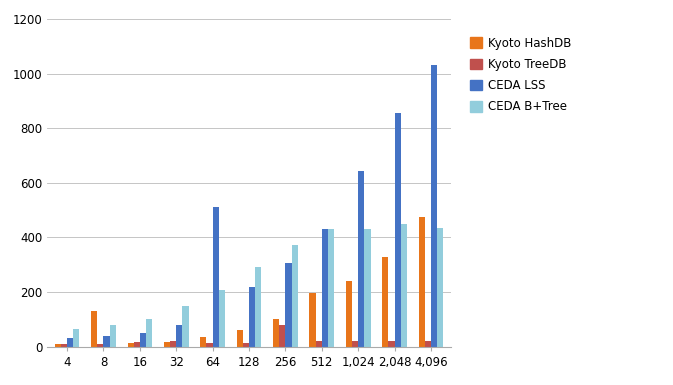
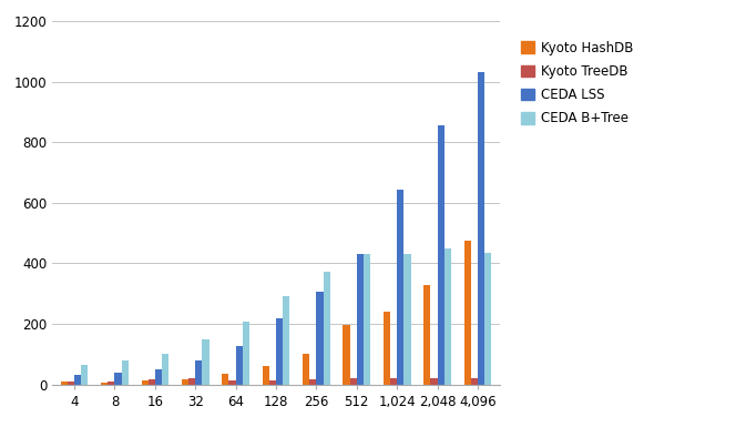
Kyoto HashDB/8: 130 -> 7
CEDA LSS/64: 510 -> 127
Kyoto TreeDB/256: 80 -> 18
